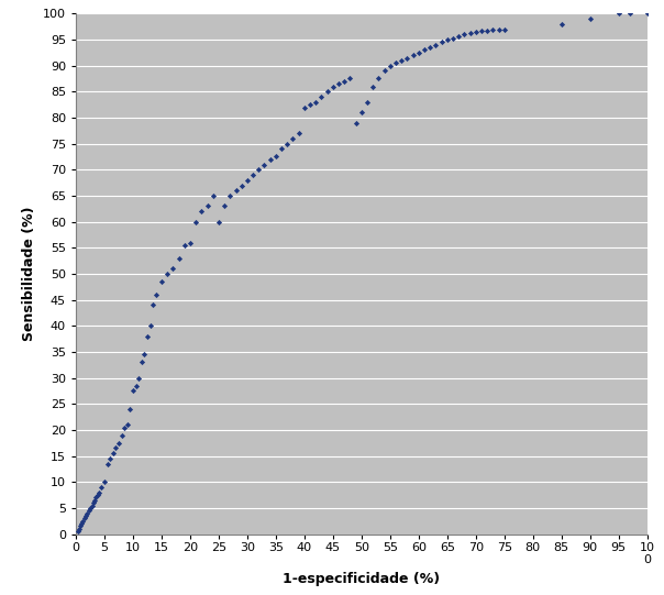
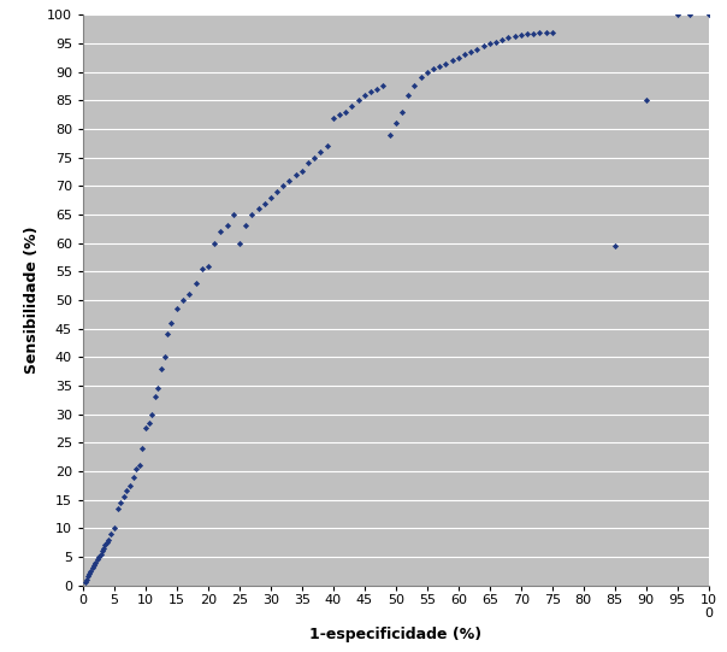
85: 98.0 -> 59.5
90: 99.0 -> 85.0
